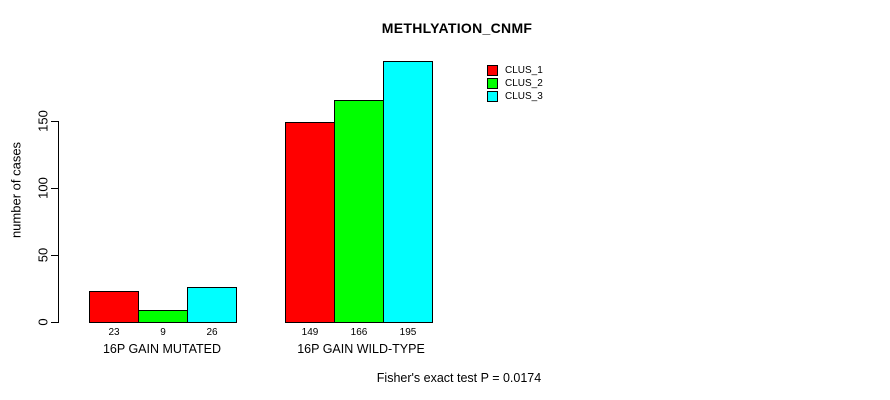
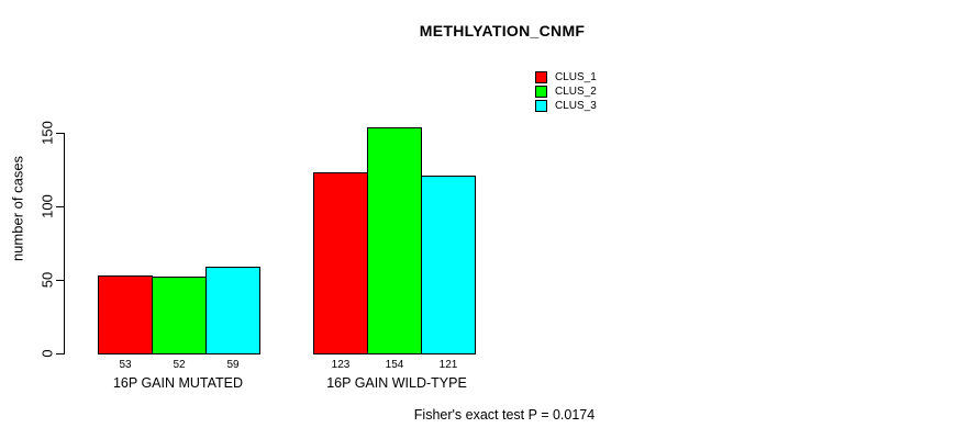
CLUS_1/16P GAIN MUTATED: 23 -> 53
CLUS_2/16P GAIN MUTATED: 9 -> 52
CLUS_3/16P GAIN MUTATED: 26 -> 59
CLUS_1/16P GAIN WILD-TYPE: 149 -> 123
CLUS_2/16P GAIN WILD-TYPE: 166 -> 154
CLUS_3/16P GAIN WILD-TYPE: 195 -> 121
